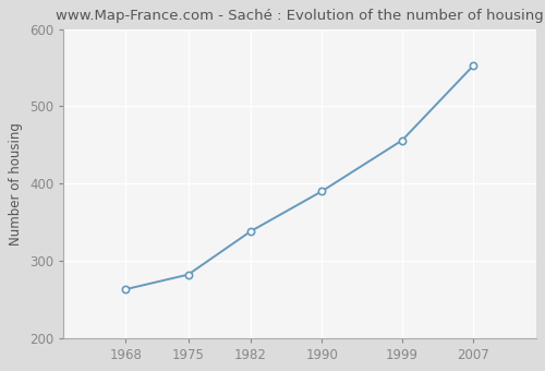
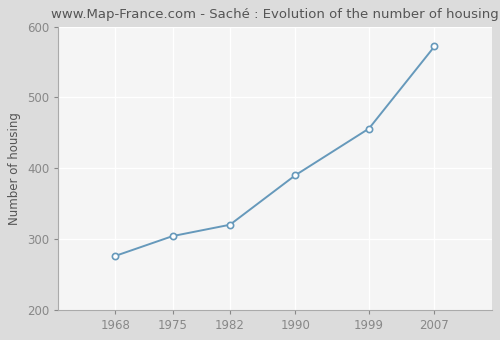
1968: 263 -> 276
1975: 282 -> 304
1982: 338 -> 320
2007: 553 -> 572
